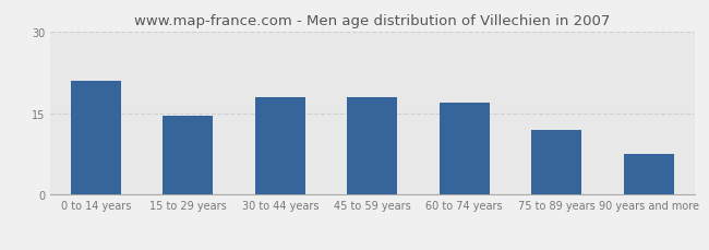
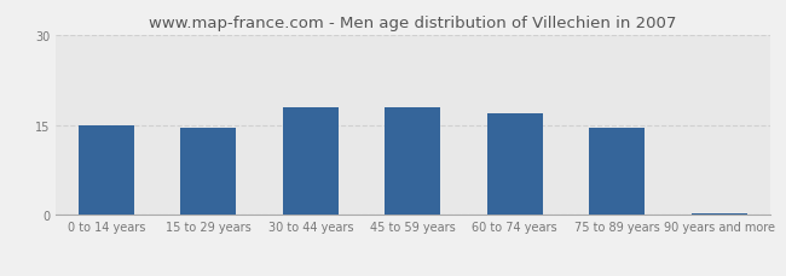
0 to 14 years: 21.0 -> 15.0
75 to 89 years: 12.0 -> 14.5
90 years and more: 7.5 -> 0.3
